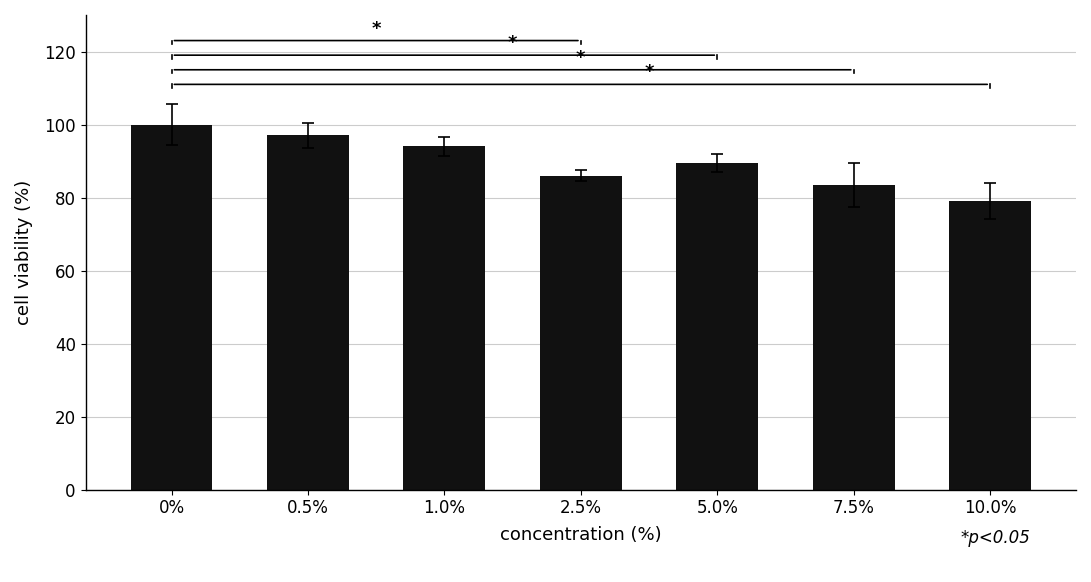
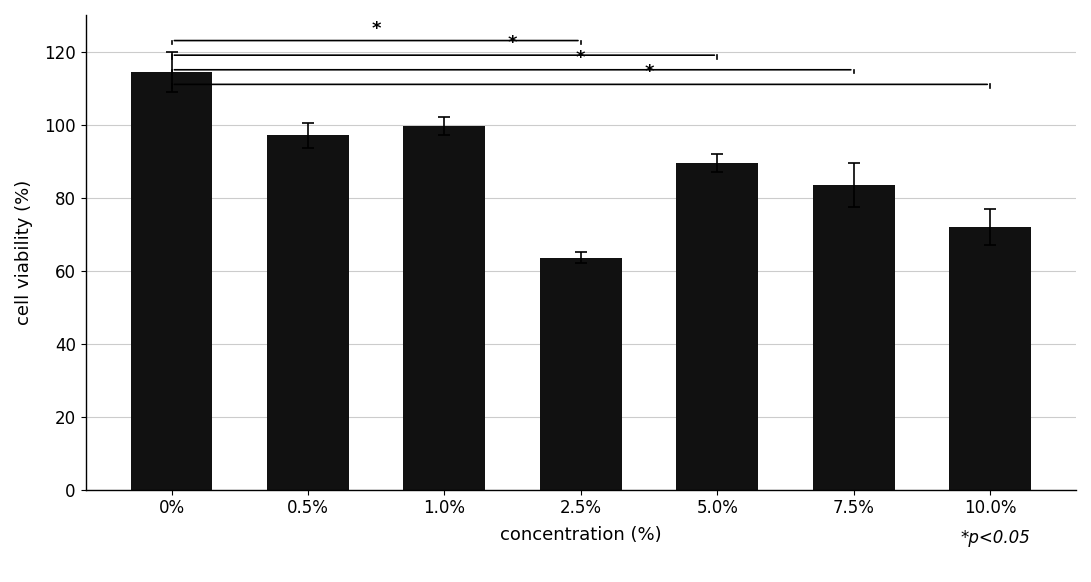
0%: 100.0 -> 114.5
1.0%: 94.0 -> 99.5
2.5%: 86.0 -> 63.5
10.0%: 79.0 -> 72.0
